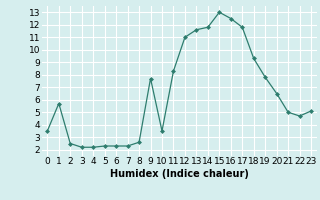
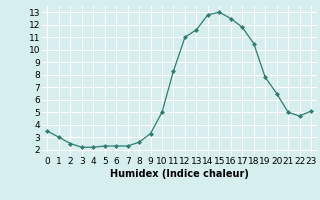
1: 5.7 -> 3.0
9: 7.7 -> 3.3
10: 3.5 -> 5.0
14: 11.8 -> 12.8
18: 9.3 -> 10.5
